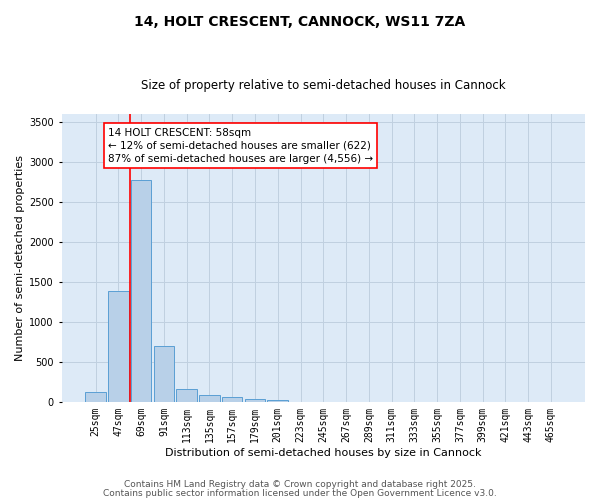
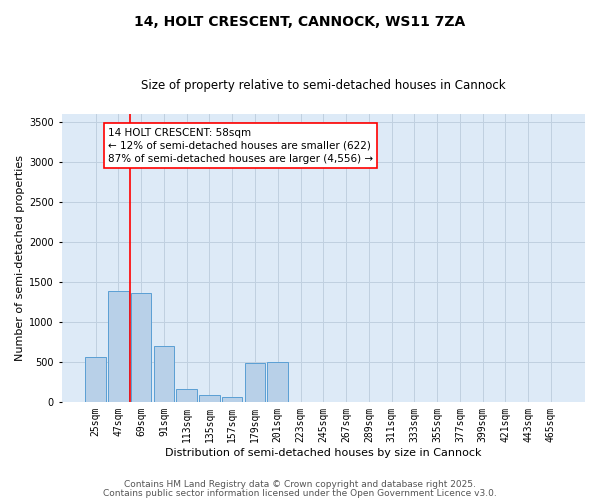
25sqm: 120 -> 560
69sqm: 2780 -> 1360
179sqm: 30 -> 480
201sqm: 20 -> 500
